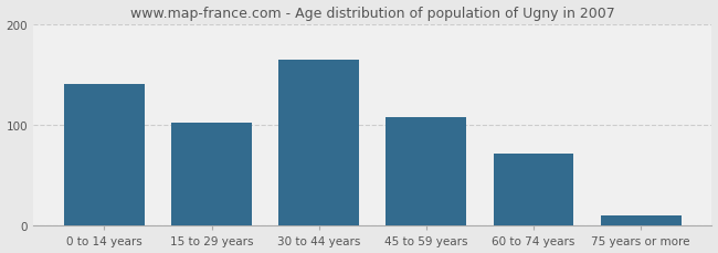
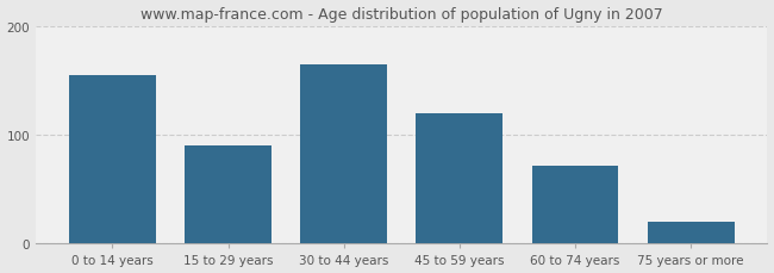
0 to 14 years: 140 -> 155
15 to 29 years: 102 -> 90
45 to 59 years: 108 -> 120
75 years or more: 10 -> 20
